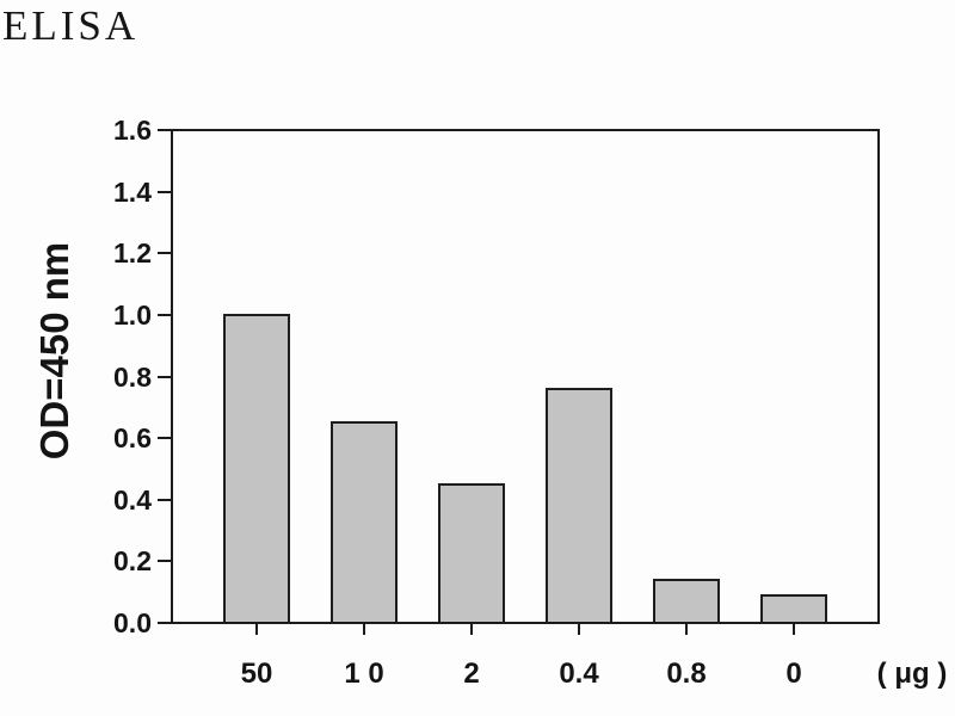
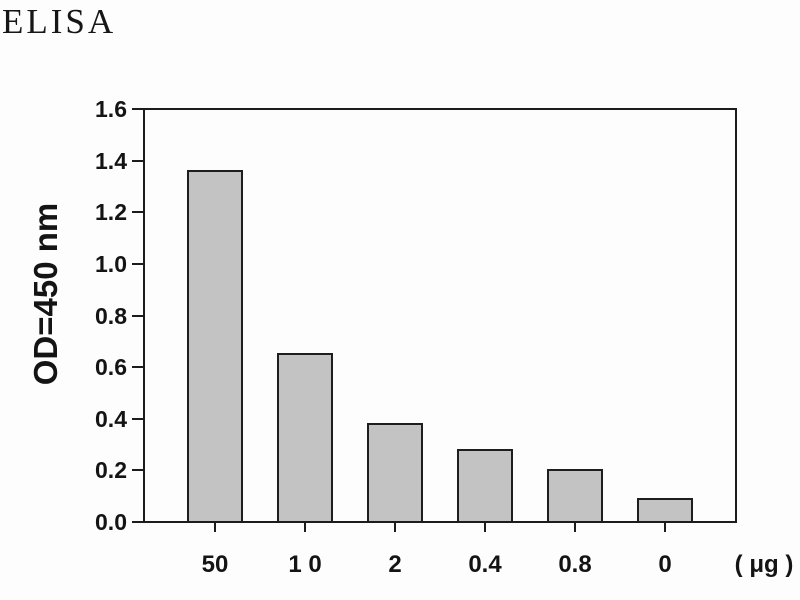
50: 1.00 -> 1.36
2: 0.45 -> 0.38
0.4: 0.76 -> 0.28
0.8: 0.14 -> 0.20
